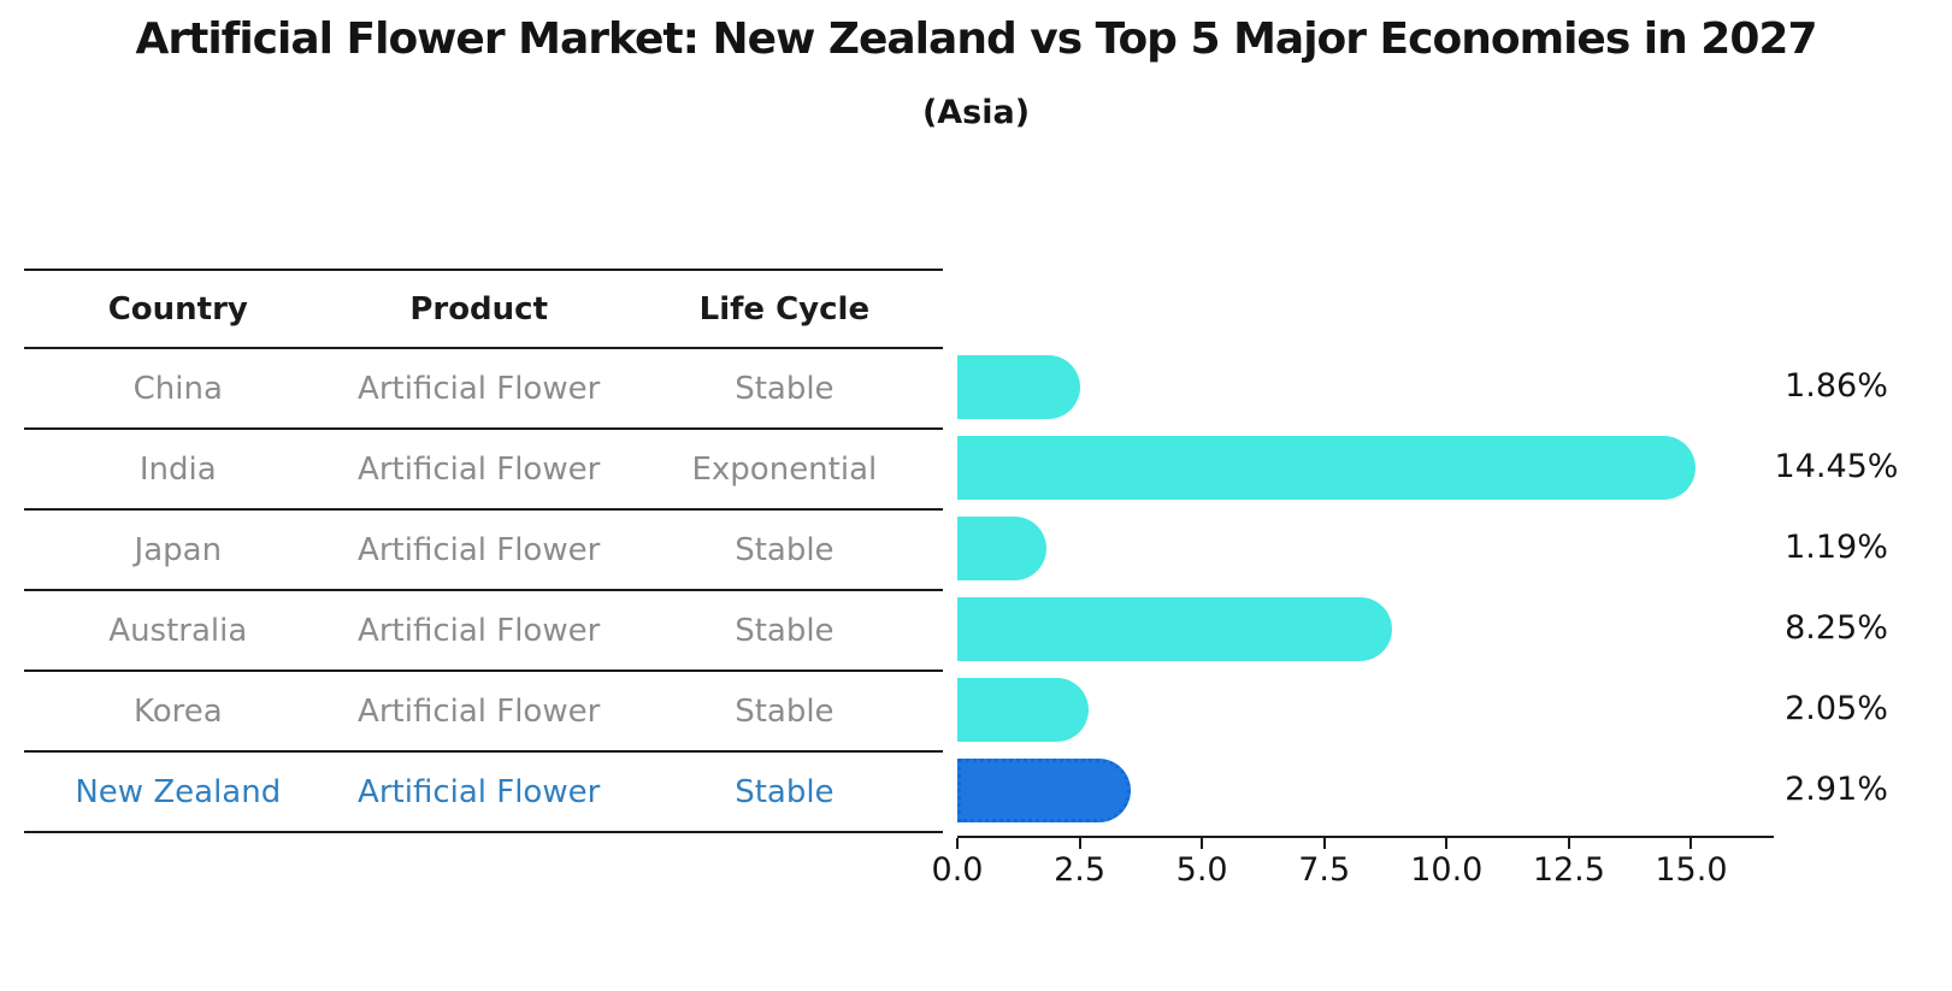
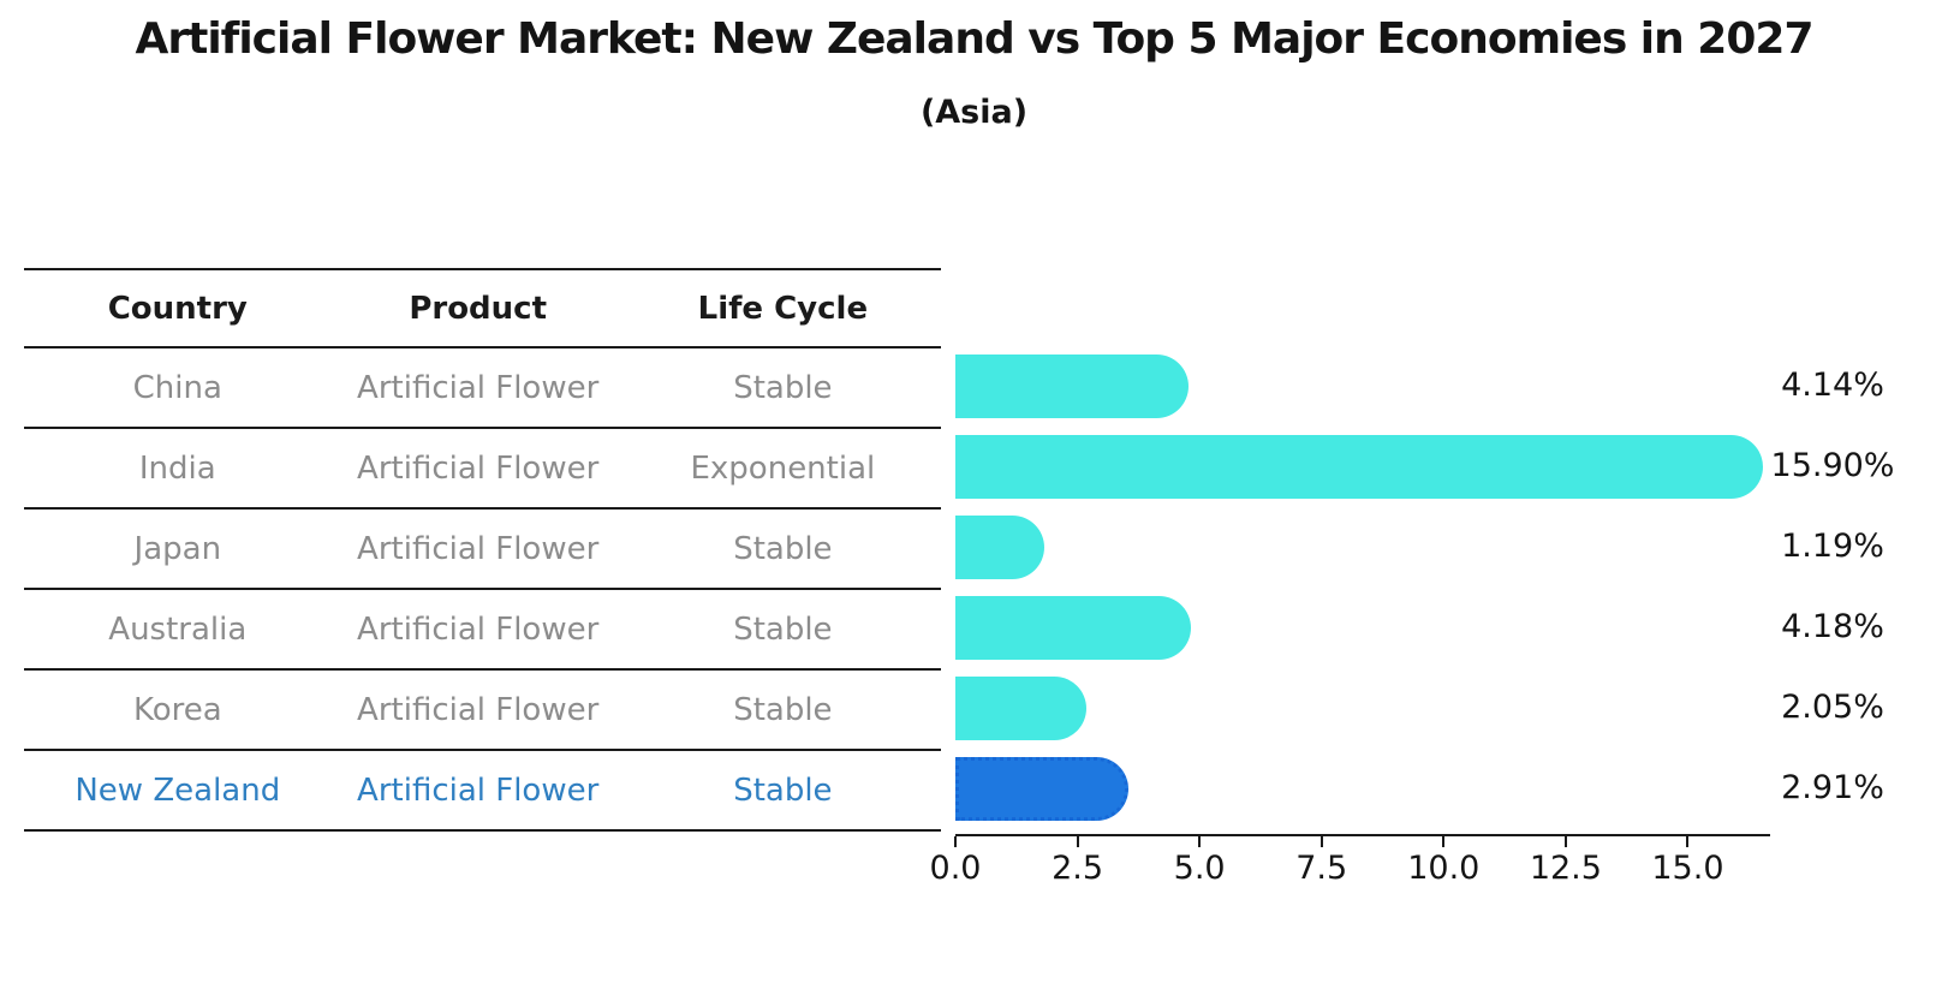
China: 1.86% -> 4.14%
India: 14.45% -> 15.90%
Australia: 8.25% -> 4.18%
